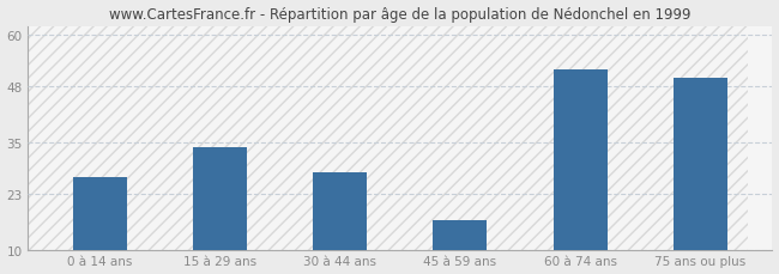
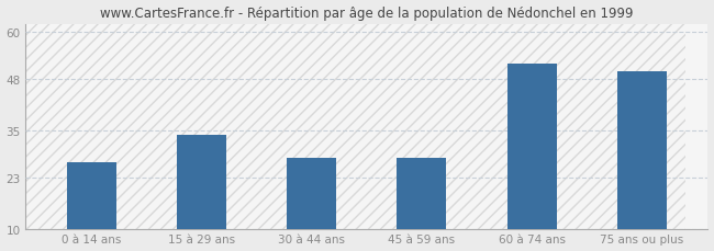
45 à 59 ans: 17 -> 28
